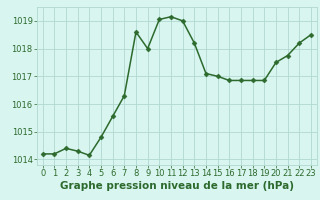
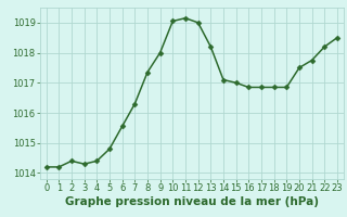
4: 1014.15 -> 1014.40
8: 1018.60 -> 1017.35
